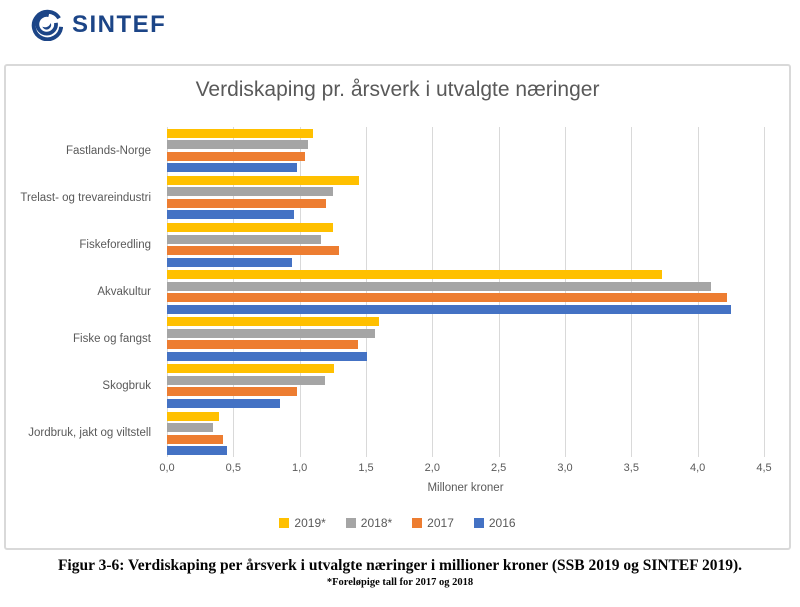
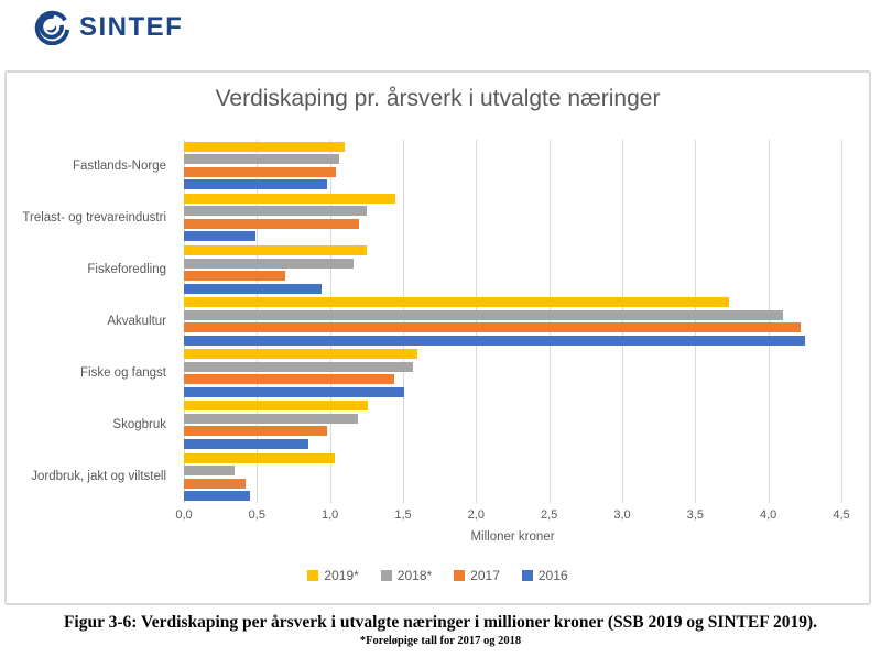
2016/Trelast- og trevareindustri: 0,96 -> 0,49
2017/Fiskeforedling: 1,30 -> 0,69
2019*/Jordbruk, jakt og viltstell: 0,39 -> 1,03
